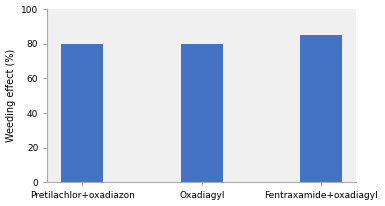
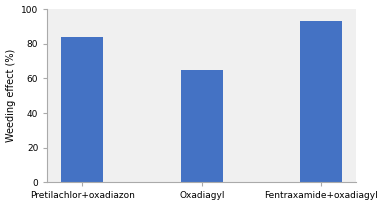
Pretilachlor+oxadiazon: 80 -> 84
Oxadiagyl: 80 -> 65
Fentraxamide+oxadiagyl: 85 -> 93
